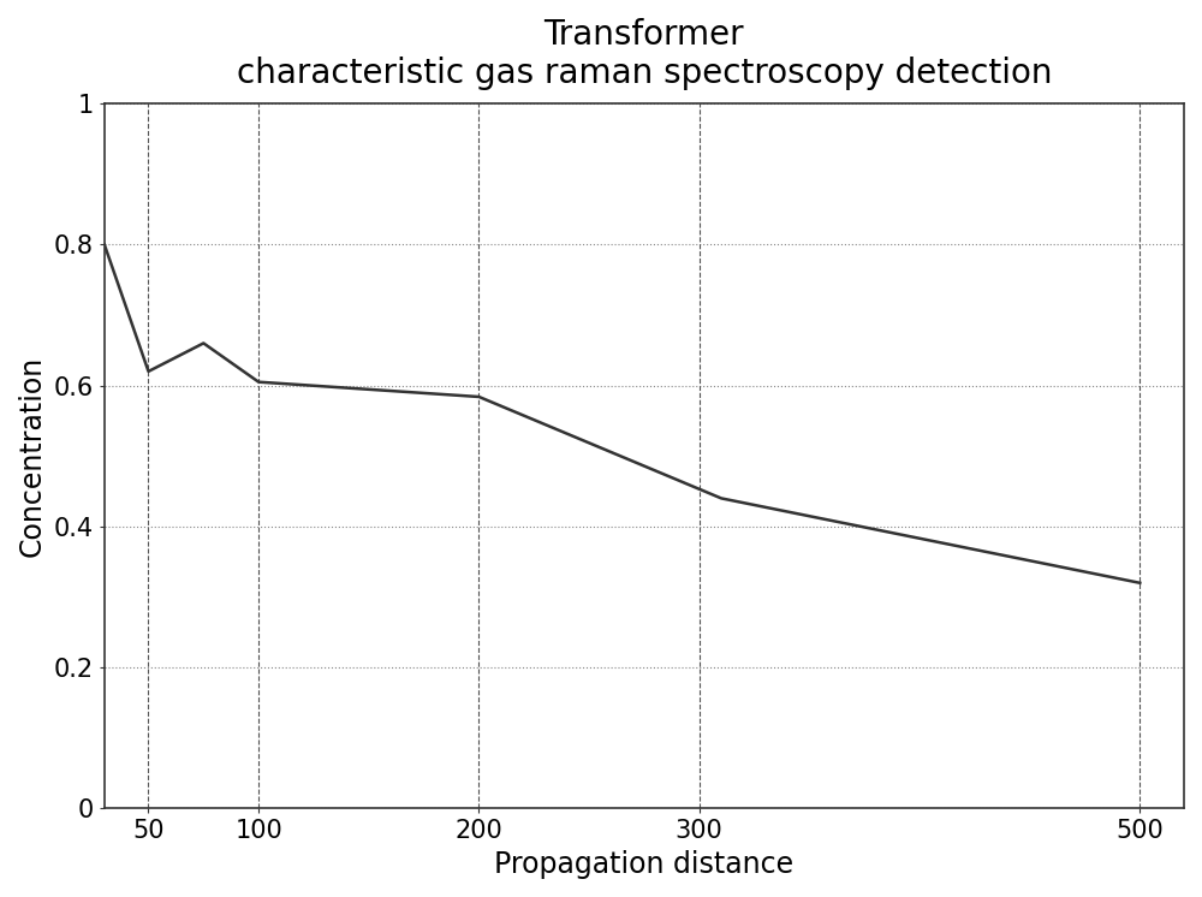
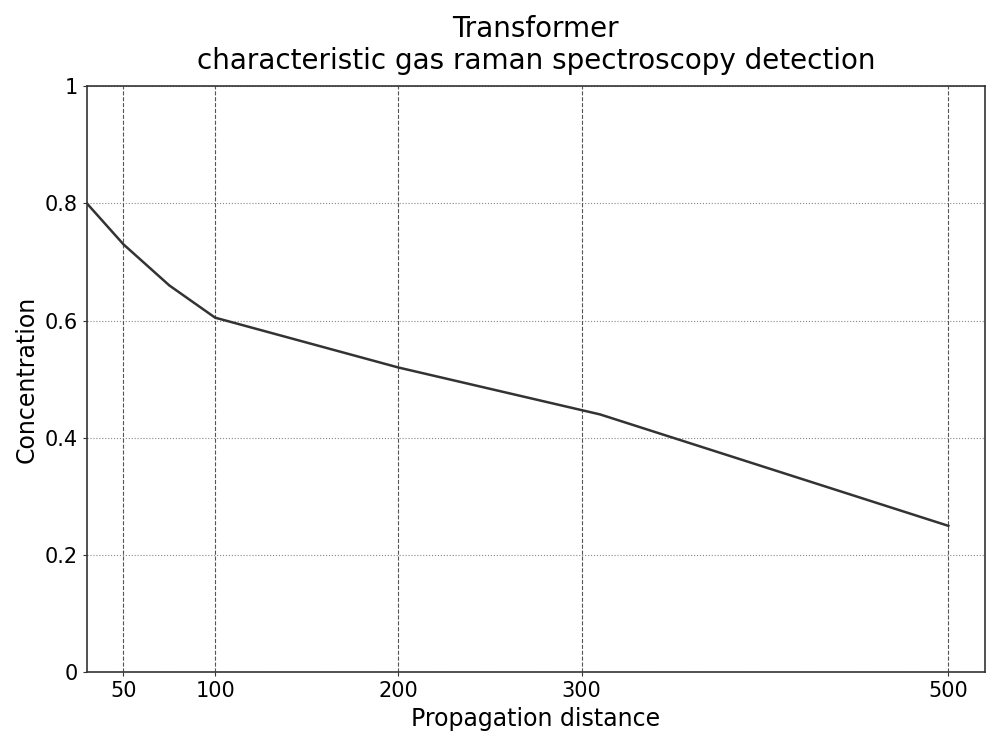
50: 0.620 -> 0.730
200: 0.584 -> 0.520
500: 0.320 -> 0.250
